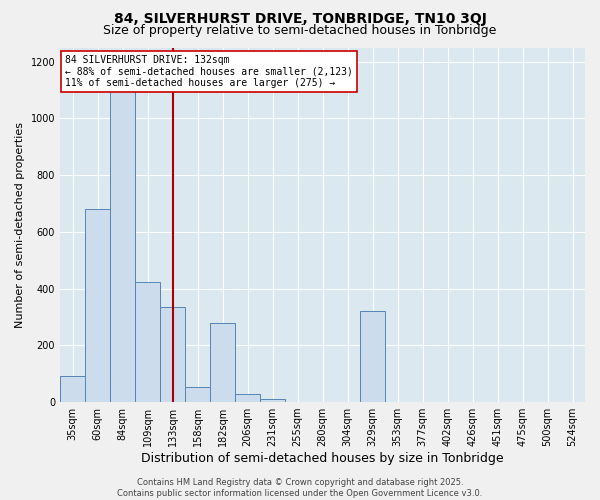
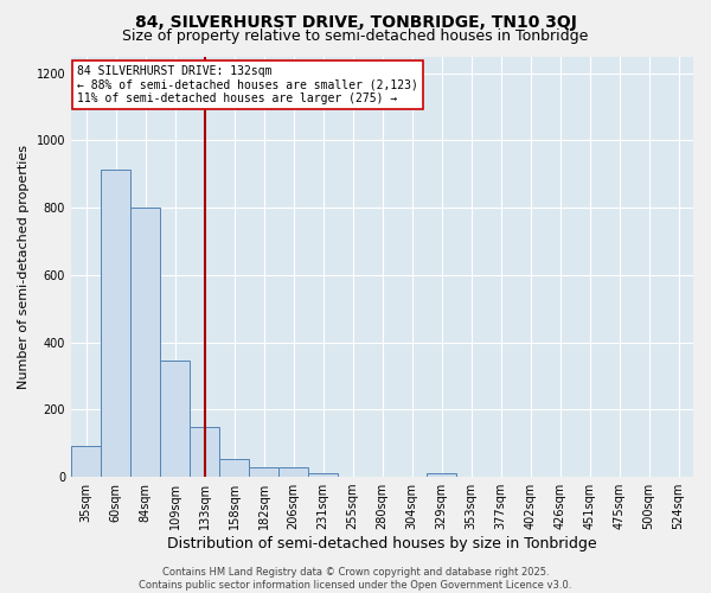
60sqm: 680 -> 912
84sqm: 1095 -> 800
109sqm: 425 -> 345
133sqm: 335 -> 150
182sqm: 280 -> 30
329sqm: 320 -> 10
